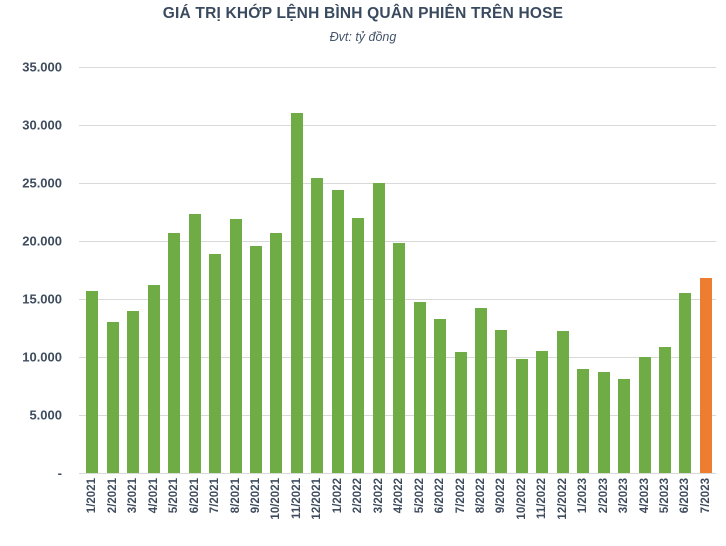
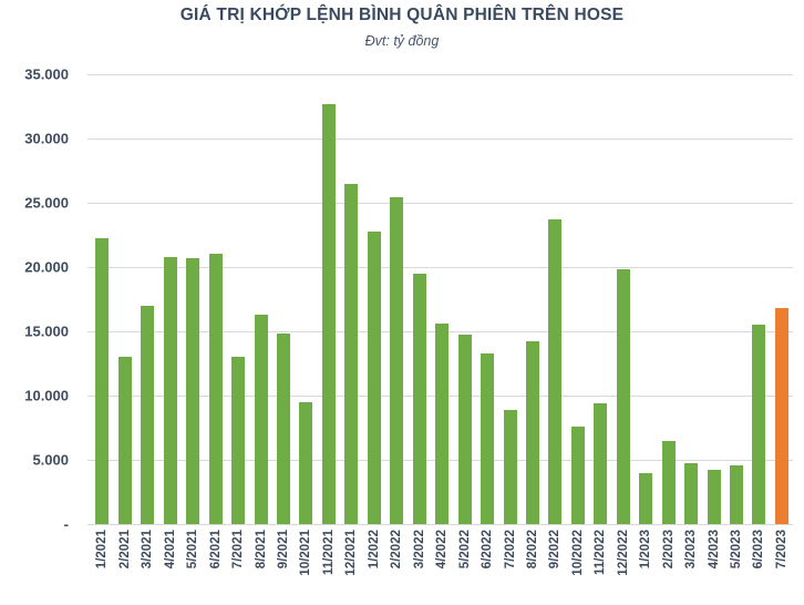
1/2021: 15700 -> 22200
3/2021: 14000 -> 17000
4/2021: 16200 -> 20800
6/2021: 22300 -> 21000
7/2021: 18900 -> 13000
8/2021: 21900 -> 16300
9/2021: 19600 -> 14800
10/2021: 20700 -> 9500
11/2021: 31000 -> 32700
12/2021: 25400 -> 26500
1/2022: 24400 -> 22800
2/2022: 22000 -> 25400
3/2022: 25000 -> 19500
4/2022: 19800 -> 15600
7/2022: 10400 -> 8900
9/2022: 12300 -> 23700
10/2022: 9800 -> 7600
11/2022: 10500 -> 9400
12/2022: 12200 -> 19800
1/2023: 9000 -> 4000
2/2023: 8700 -> 6500
3/2023: 8100 -> 4700
4/2023: 10000 -> 4200
5/2023: 10900 -> 4600
